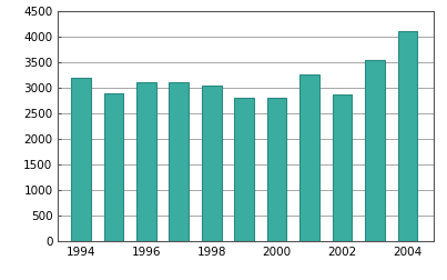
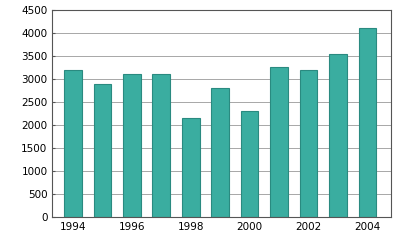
1998: 3050 -> 2150
2000: 2800 -> 2300
2002: 2870 -> 3200
